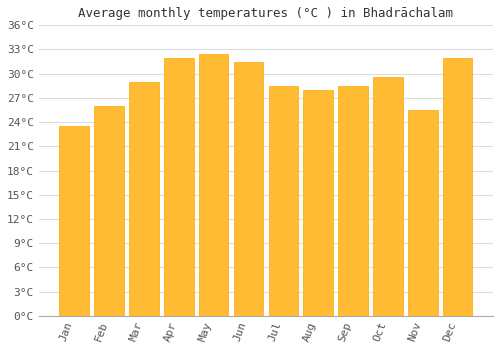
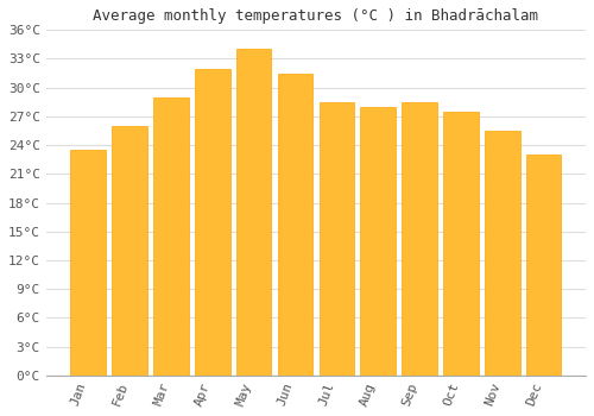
May: 32.4°C -> 34.0°C
Oct: 29.6°C -> 27.5°C
Dec: 32.0°C -> 23.0°C
